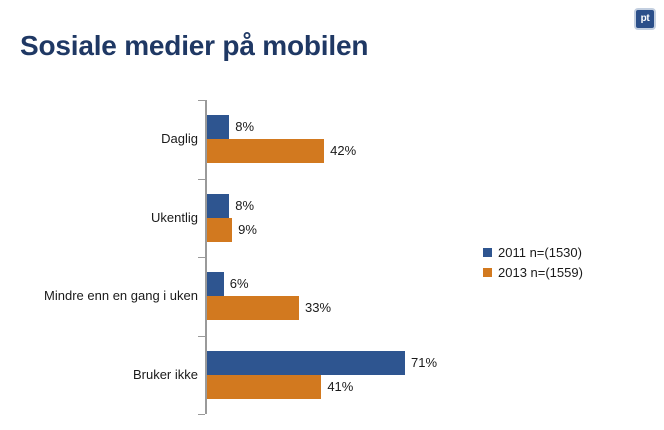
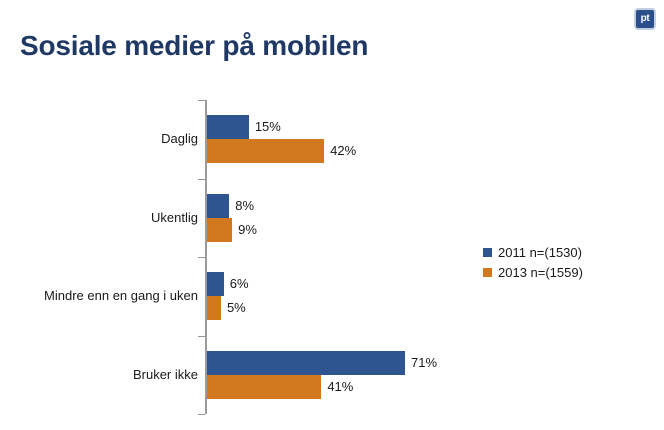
2011 n=(1530)/Daglig: 8% -> 15%
2013 n=(1559)/Mindre enn en gang i uken: 33% -> 5%
